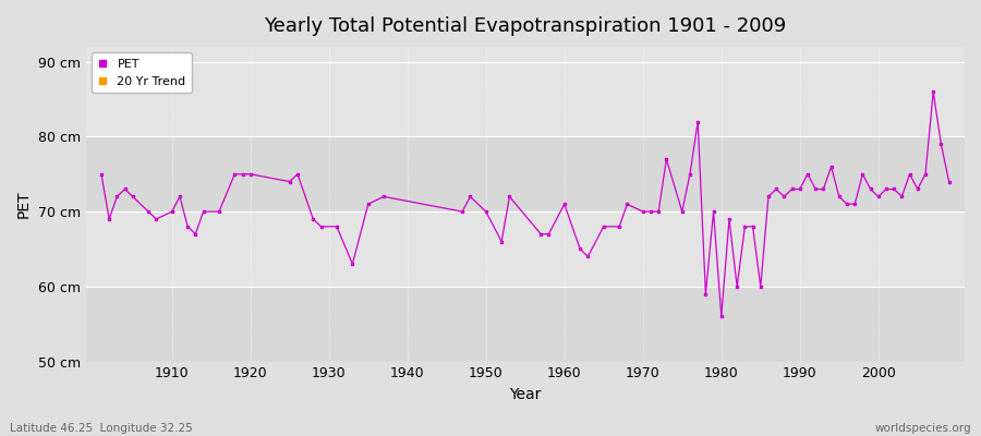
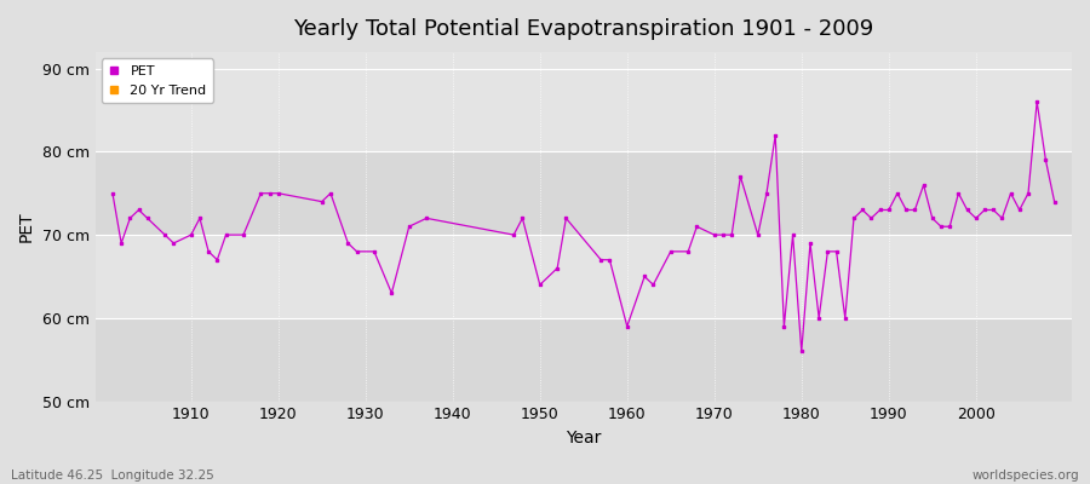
1950: 70 cm -> 64 cm
1960: 71 cm -> 59 cm
